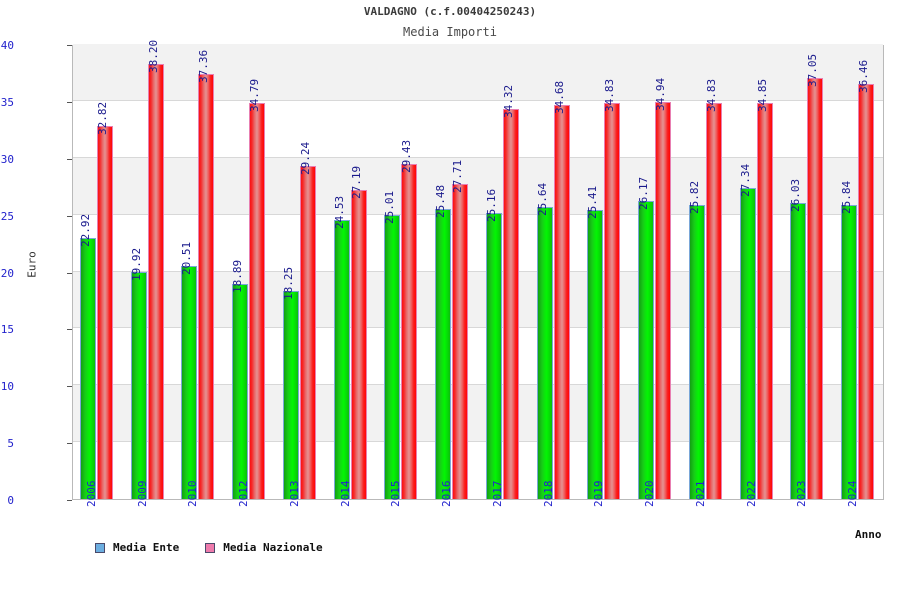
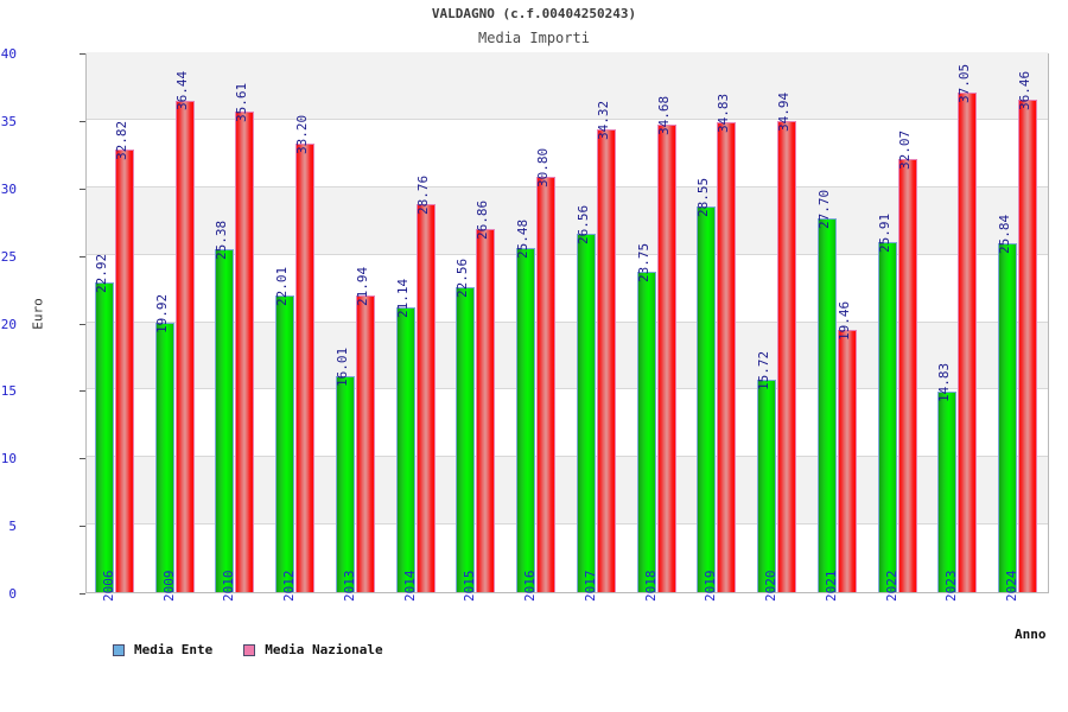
Media Nazionale/2009: 38.20 -> 36.44
Media Ente/2010: 20.51 -> 25.38
Media Nazionale/2010: 37.36 -> 35.61
Media Ente/2012: 18.89 -> 22.01
Media Nazionale/2012: 34.79 -> 33.20
Media Ente/2013: 18.25 -> 16.01
Media Nazionale/2013: 29.24 -> 21.94
Media Ente/2014: 24.53 -> 21.14
Media Nazionale/2014: 27.19 -> 28.76
Media Ente/2015: 25.01 -> 22.56
Media Nazionale/2015: 29.43 -> 26.86
Media Nazionale/2016: 27.71 -> 30.80
Media Ente/2017: 25.16 -> 26.56
Media Ente/2018: 25.64 -> 23.75
Media Ente/2019: 25.41 -> 28.55
Media Ente/2020: 26.17 -> 15.72
Media Ente/2021: 25.82 -> 27.70
Media Nazionale/2021: 34.83 -> 19.46
Media Ente/2022: 27.34 -> 25.91
Media Nazionale/2022: 34.85 -> 32.07
Media Ente/2023: 26.03 -> 14.83
